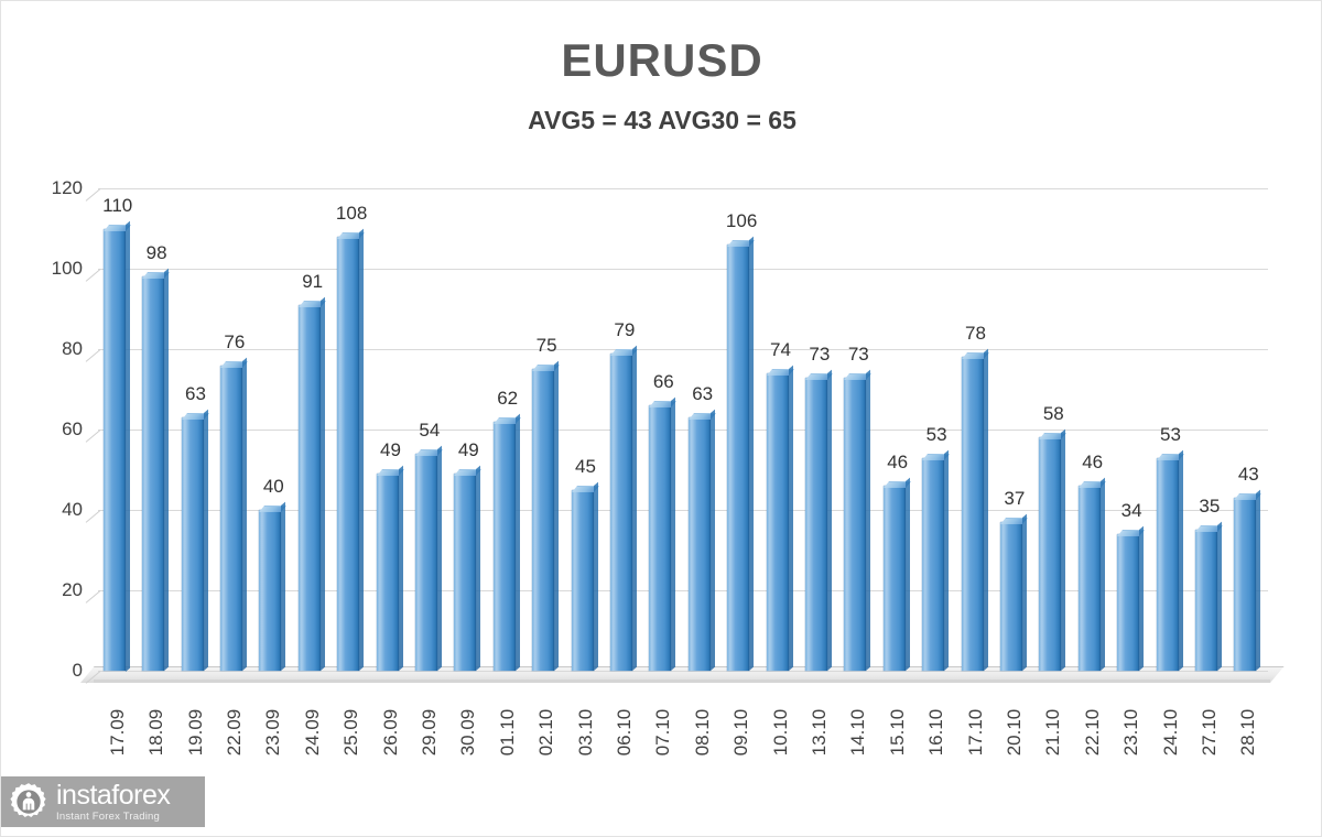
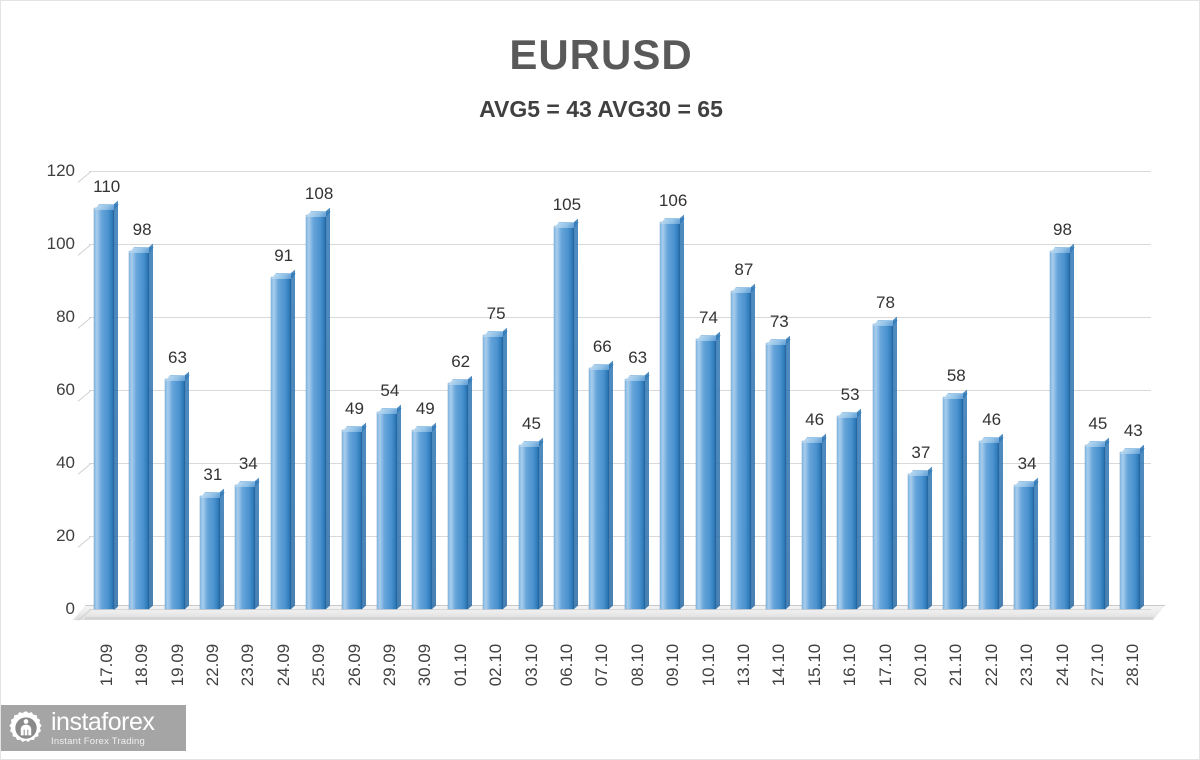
22.09: 76 -> 31
23.09: 40 -> 34
06.10: 79 -> 105
13.10: 73 -> 87
24.10: 53 -> 98
27.10: 35 -> 45
